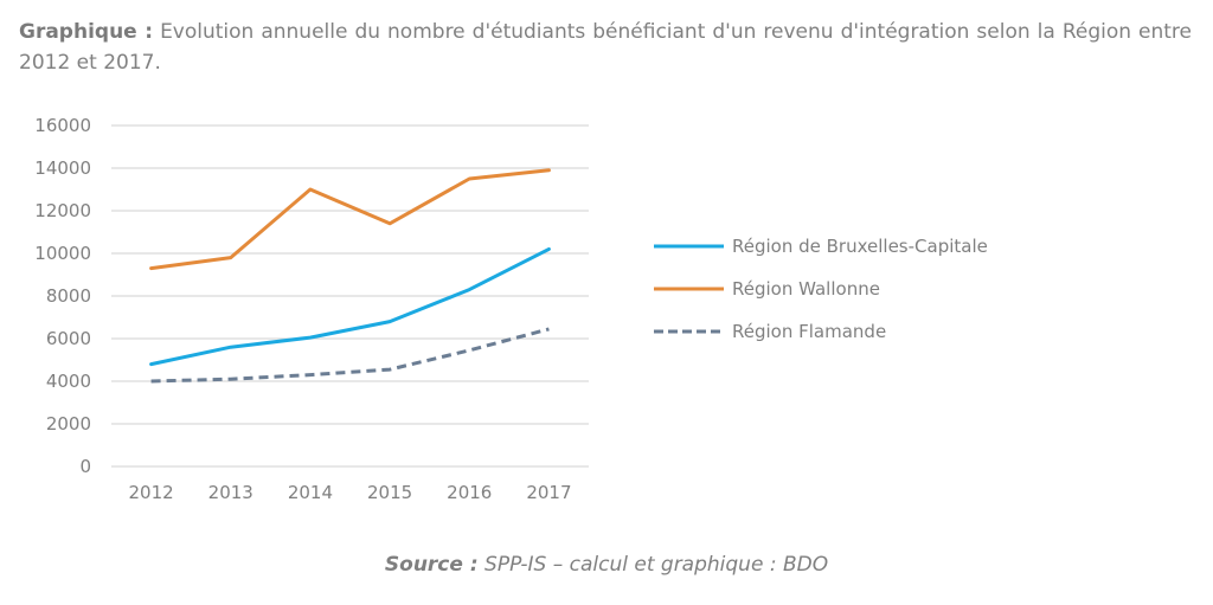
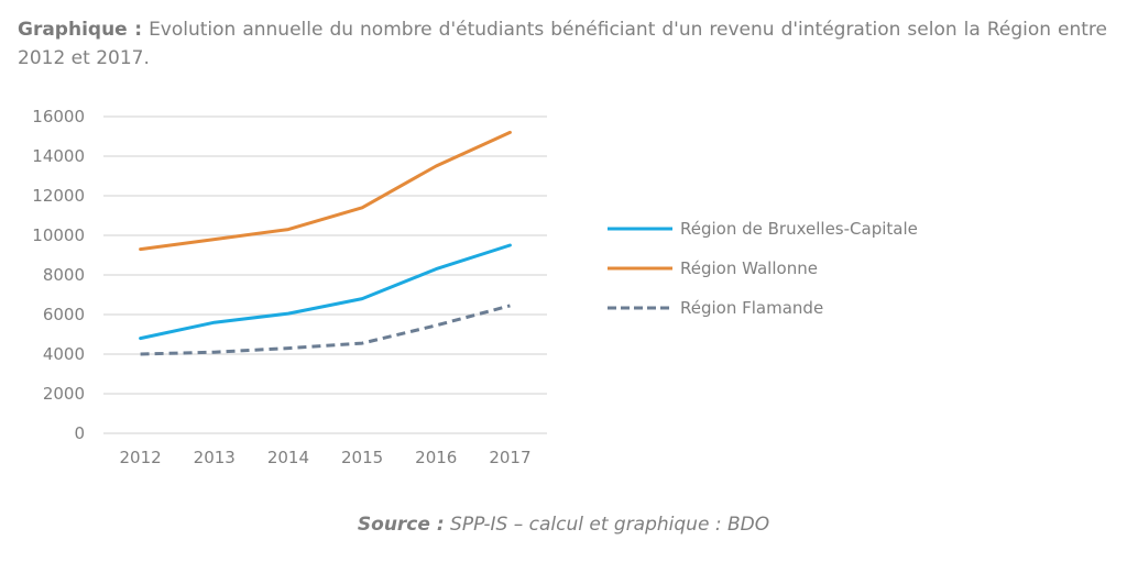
Région Wallonne/2014: 13000 -> 10300
Région de Bruxelles-Capitale/2017: 10200 -> 9500
Région Wallonne/2017: 13900 -> 15200
